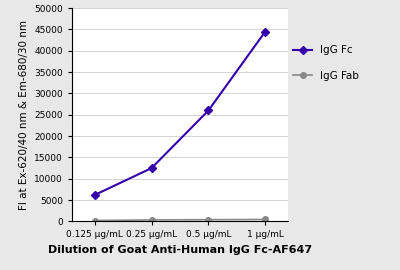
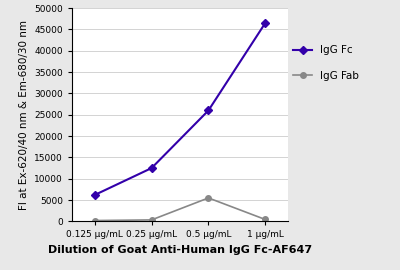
IgG Fab/0.5 μg/mL: 400 -> 5500
IgG Fc/1 μg/mL: 44500 -> 46500
